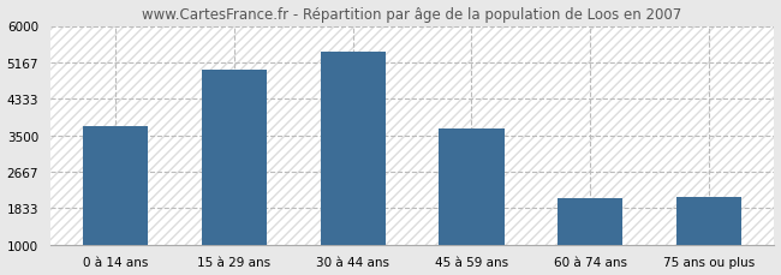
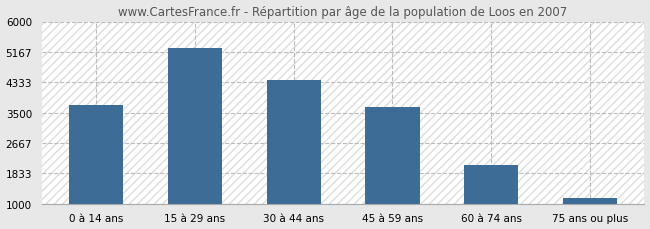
15 à 29 ans: 5000 -> 5280
30 à 44 ans: 5400 -> 4400
75 ans ou plus: 2100 -> 1150
